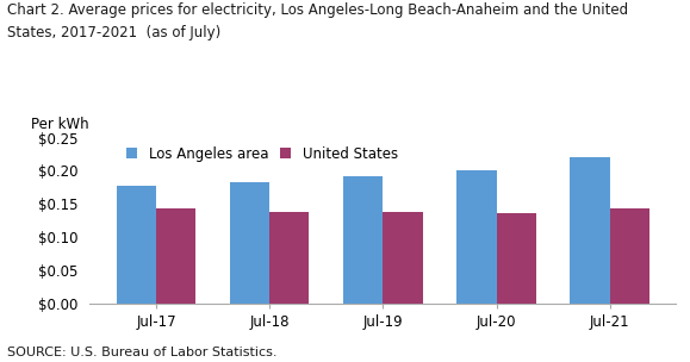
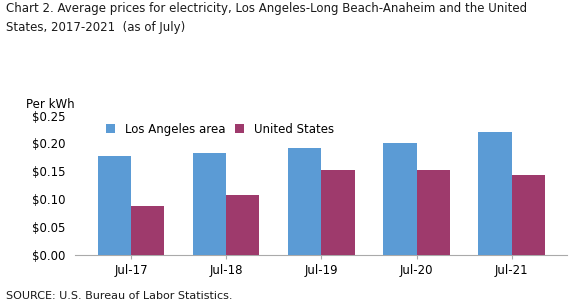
United States/Jul-17: $0.144 -> $0.088
United States/Jul-18: $0.139 -> $0.108
United States/Jul-19: $0.139 -> $0.152
United States/Jul-20: $0.136 -> $0.152
